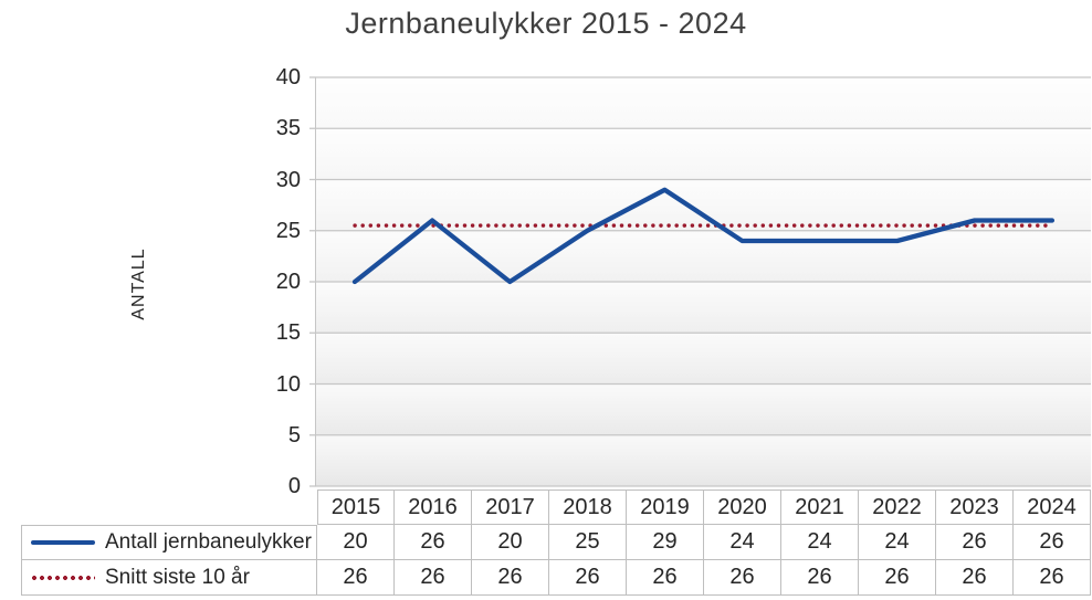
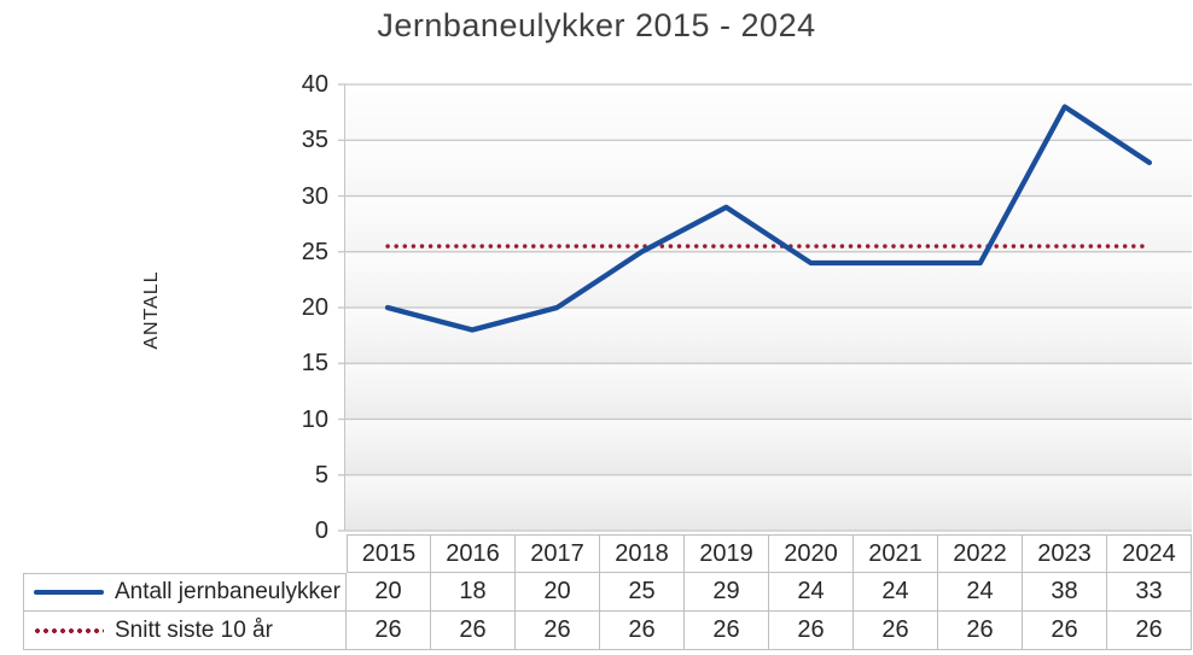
Antall jernbaneulykker/2016: 26 -> 18
Antall jernbaneulykker/2023: 26 -> 38
Antall jernbaneulykker/2024: 26 -> 33
